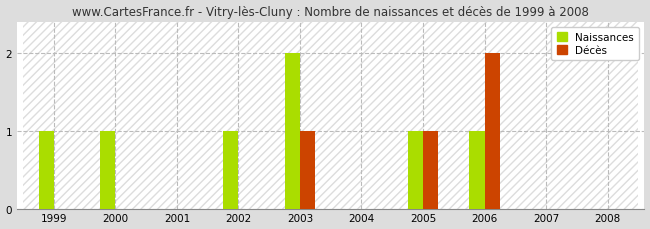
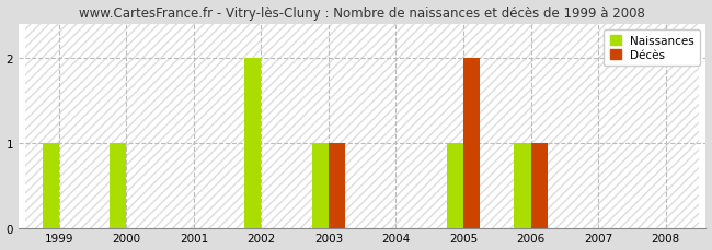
Naissances/2002: 1 -> 2
Naissances/2003: 2 -> 1
Décès/2005: 1 -> 2
Décès/2006: 2 -> 1
